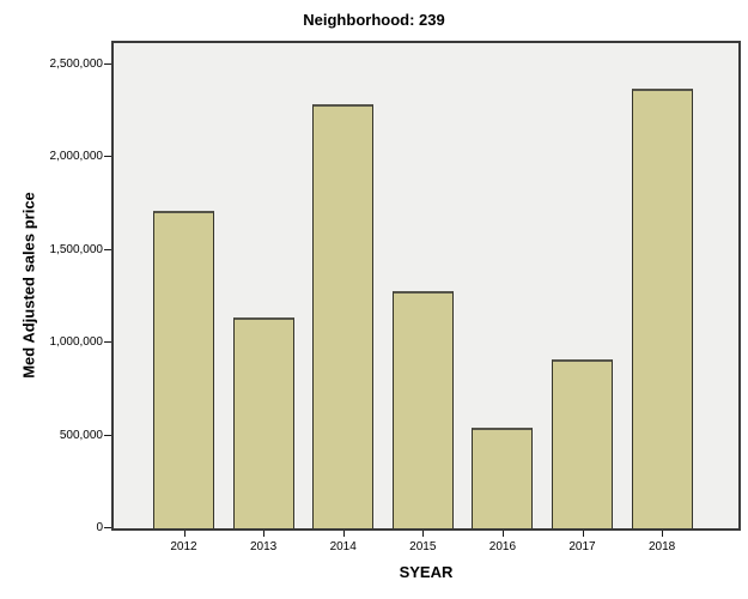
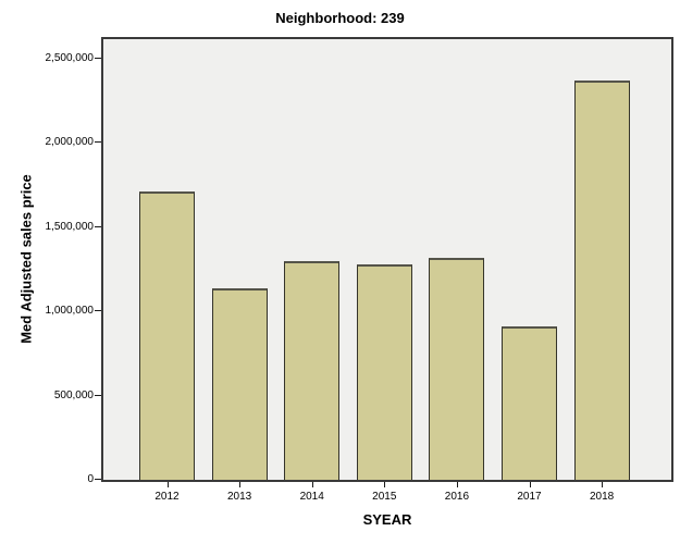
2014: 2290000 -> 1300000
2016: 540000 -> 1320000
